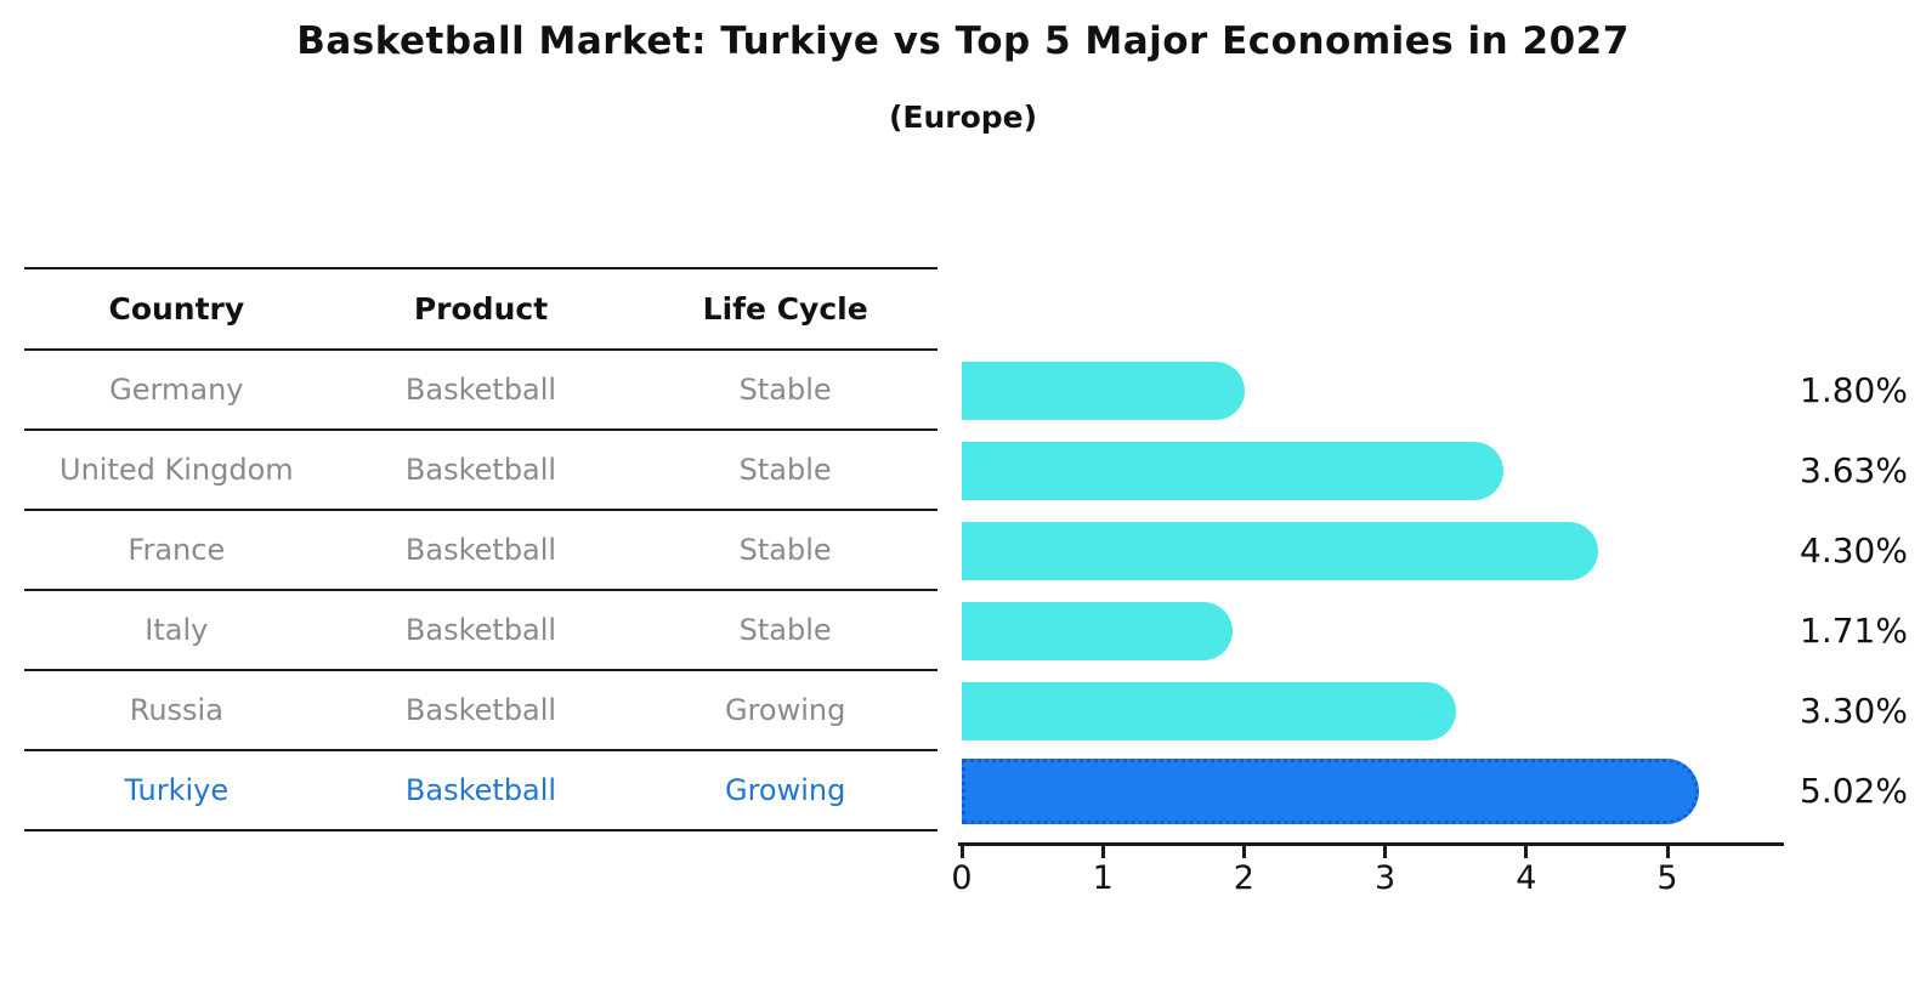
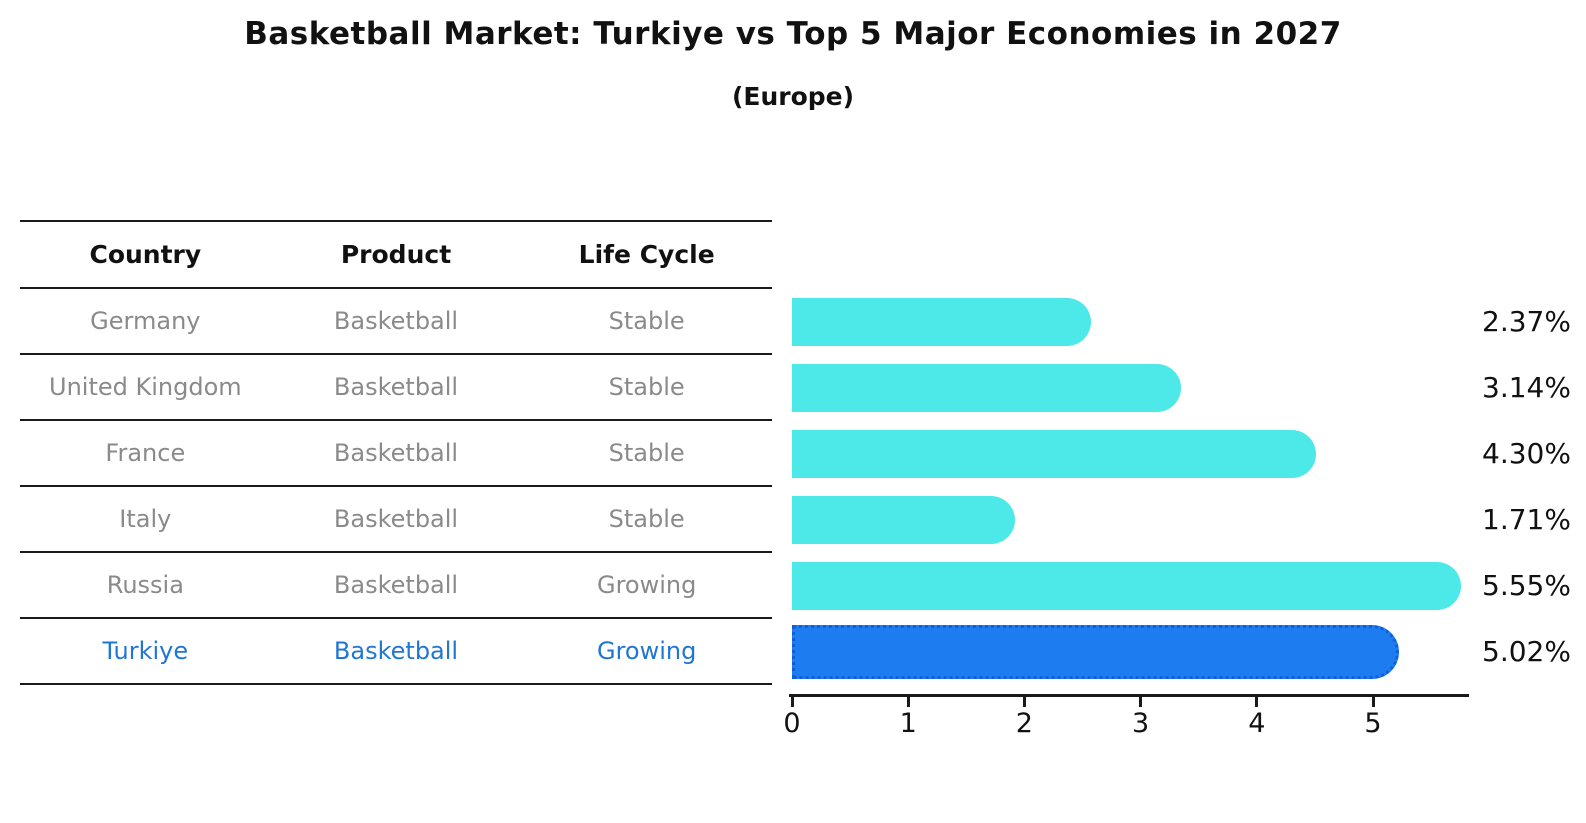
Germany: 1.80% -> 2.37%
United Kingdom: 3.63% -> 3.14%
Russia: 3.30% -> 5.55%
